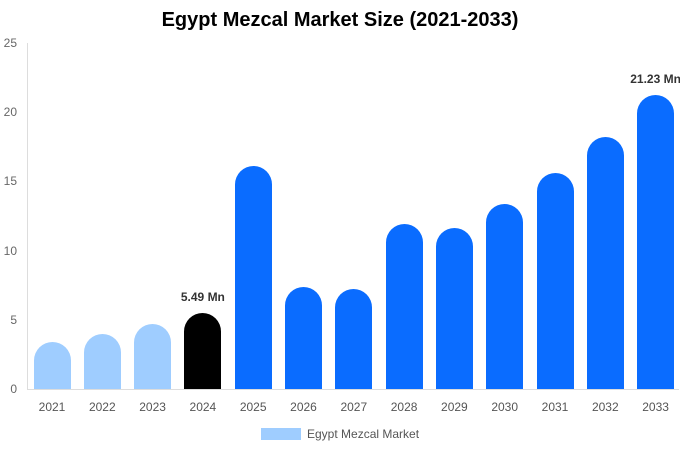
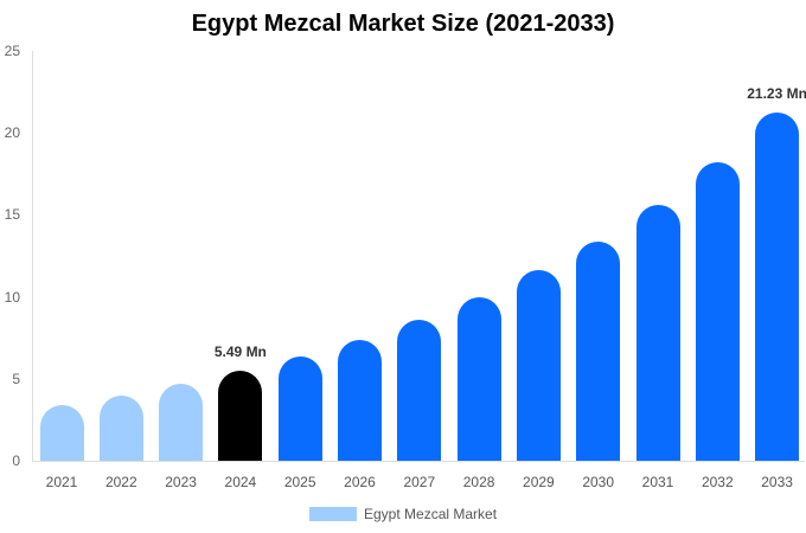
2025: 16.1 -> 6.3
2027: 7.2 -> 8.6
2028: 11.9 -> 10.0
